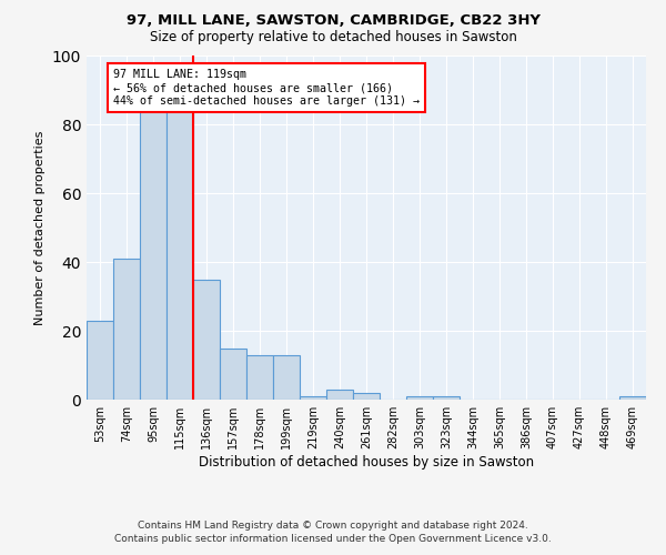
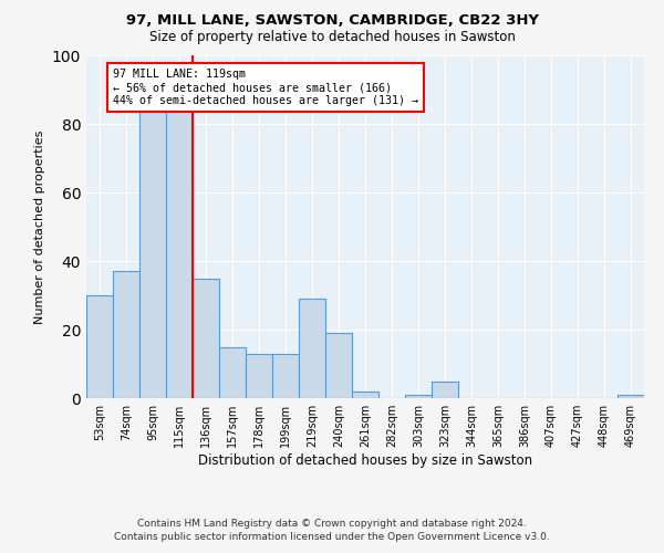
53sqm: 23 -> 30
74sqm: 41 -> 37
219sqm: 1 -> 29
240sqm: 3 -> 19
323sqm: 1 -> 5
